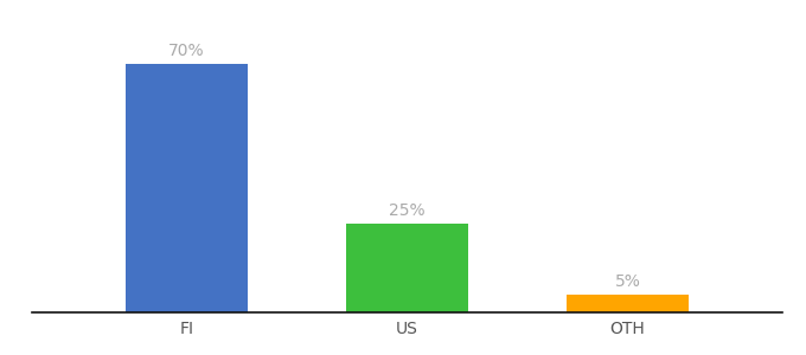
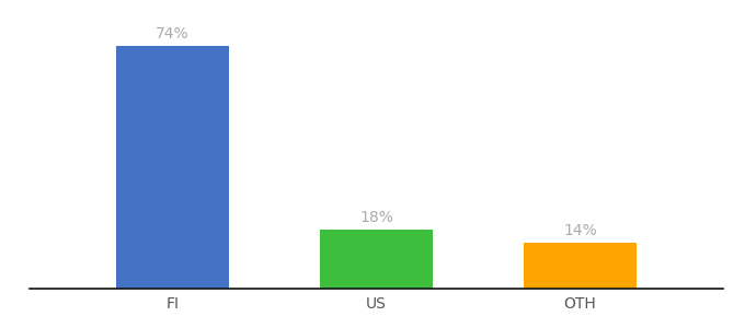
FI: 70% -> 74%
US: 25% -> 18%
OTH: 5% -> 14%
